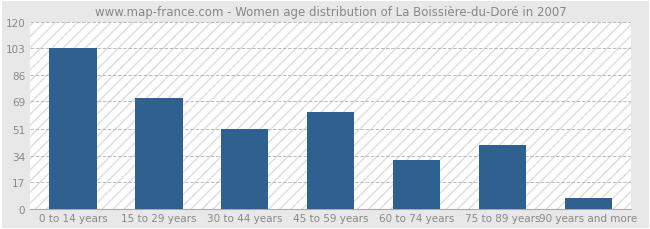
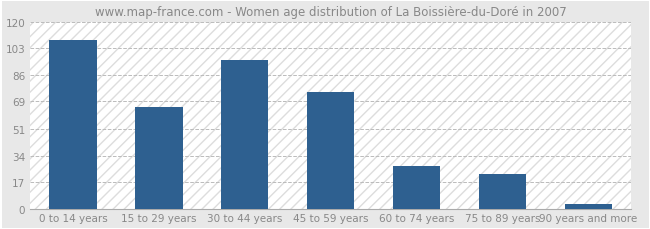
0 to 14 years: 103 -> 108
15 to 29 years: 71 -> 65
30 to 44 years: 51 -> 95
45 to 59 years: 62 -> 75
60 to 74 years: 31 -> 27
75 to 89 years: 41 -> 22
90 years and more: 7 -> 3
